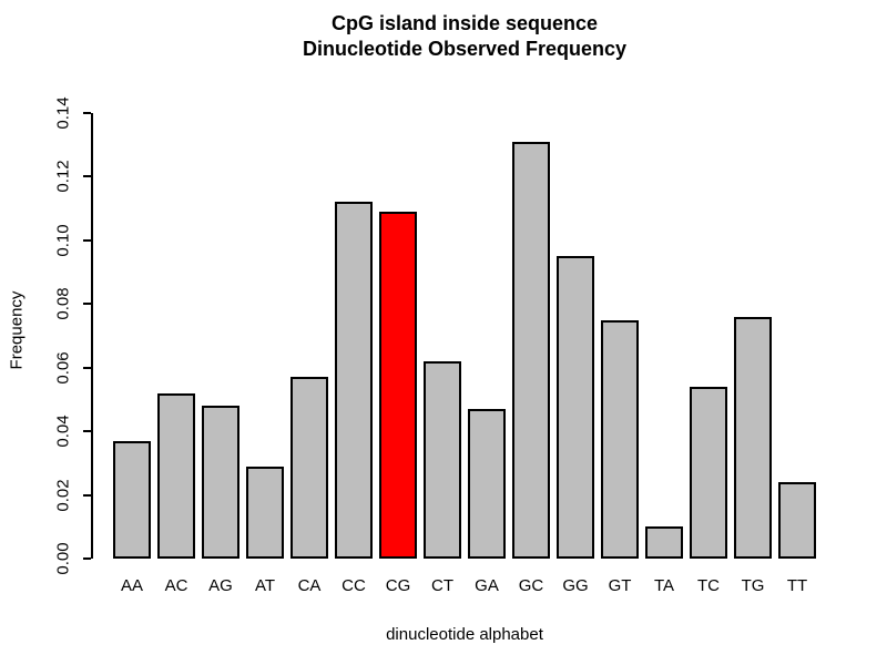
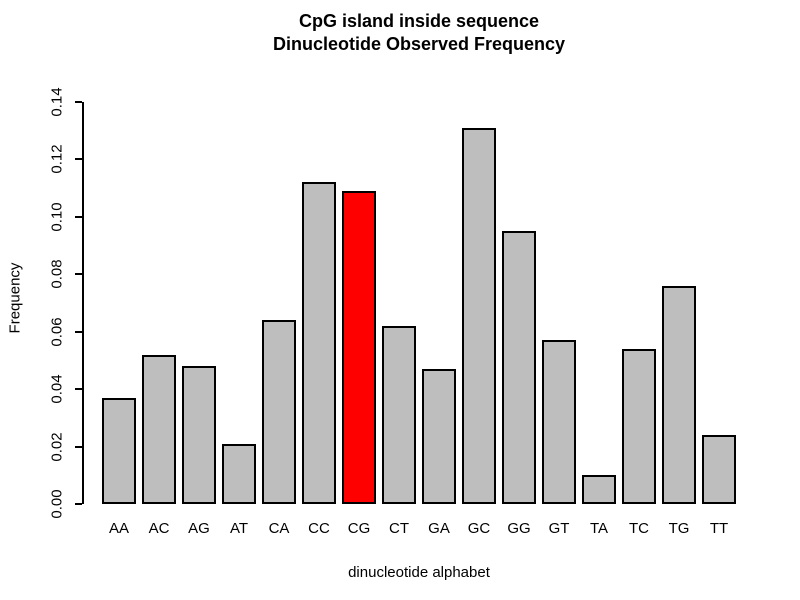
AT: 0.029 -> 0.021
CA: 0.057 -> 0.064
GT: 0.075 -> 0.057
